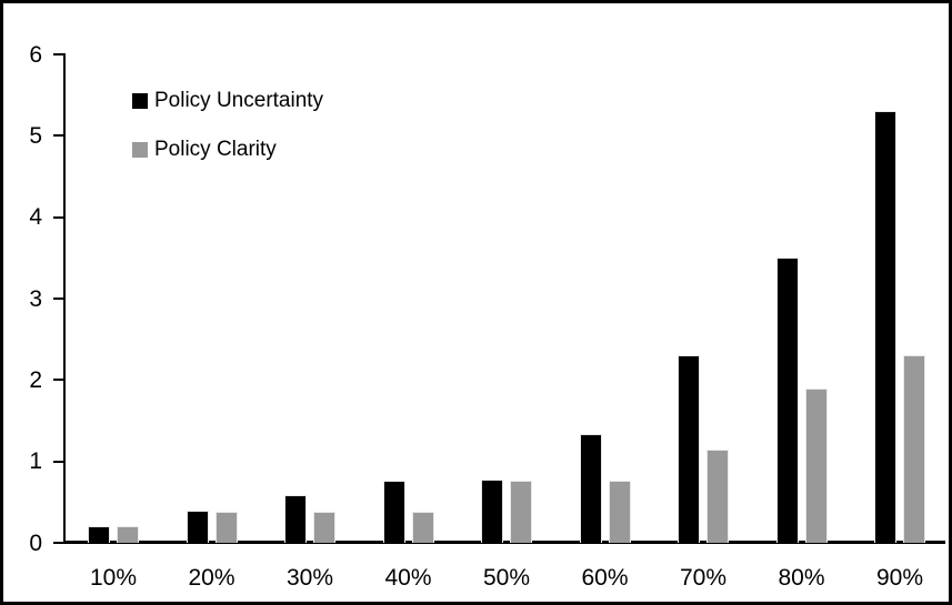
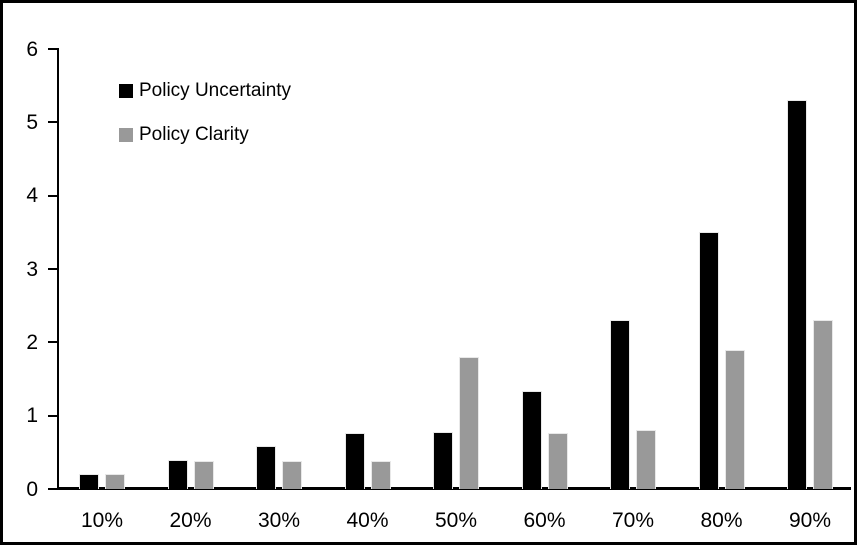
Policy Clarity/50%: 0.8 -> 1.8
Policy Clarity/70%: 1.1 -> 0.8
